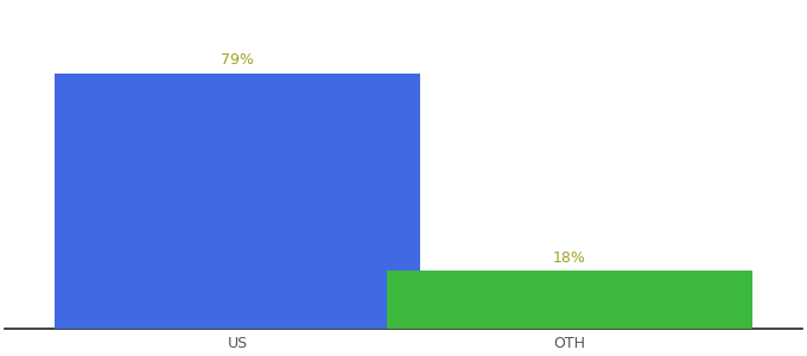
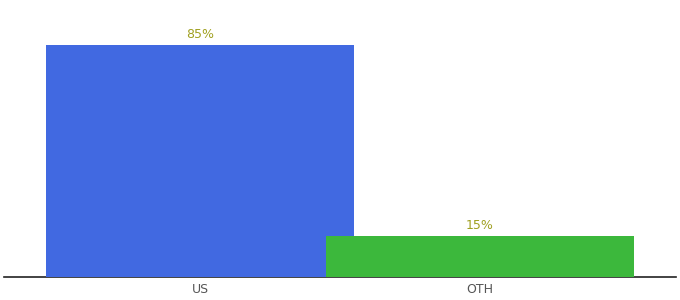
US: 79% -> 85%
OTH: 18% -> 15%
